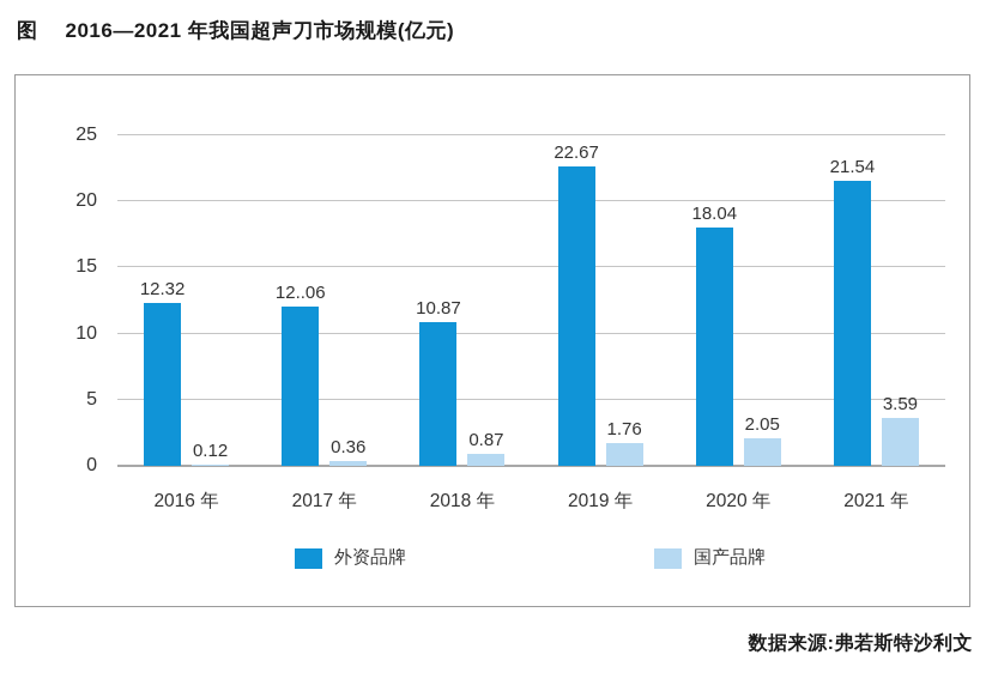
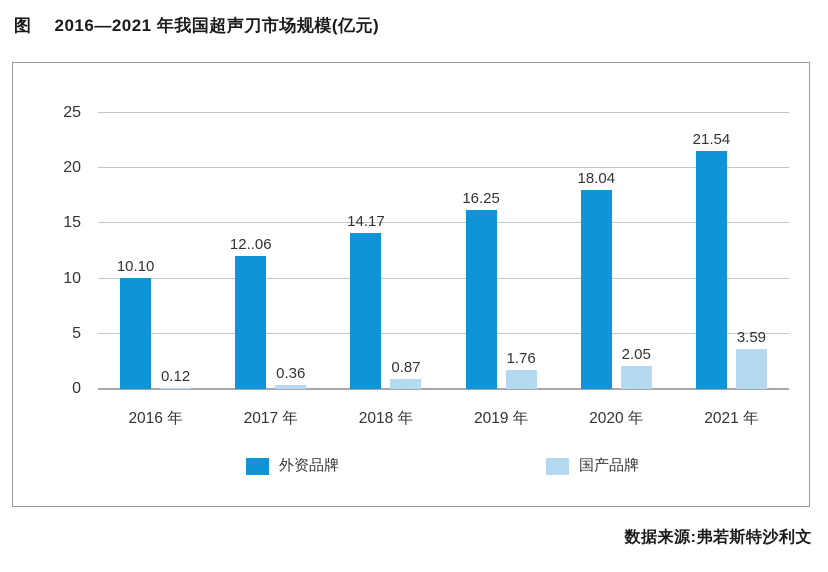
外资品牌/2016 年: 12.32 -> 10.10
外资品牌/2018 年: 10.87 -> 14.17
外资品牌/2019 年: 22.67 -> 16.25
